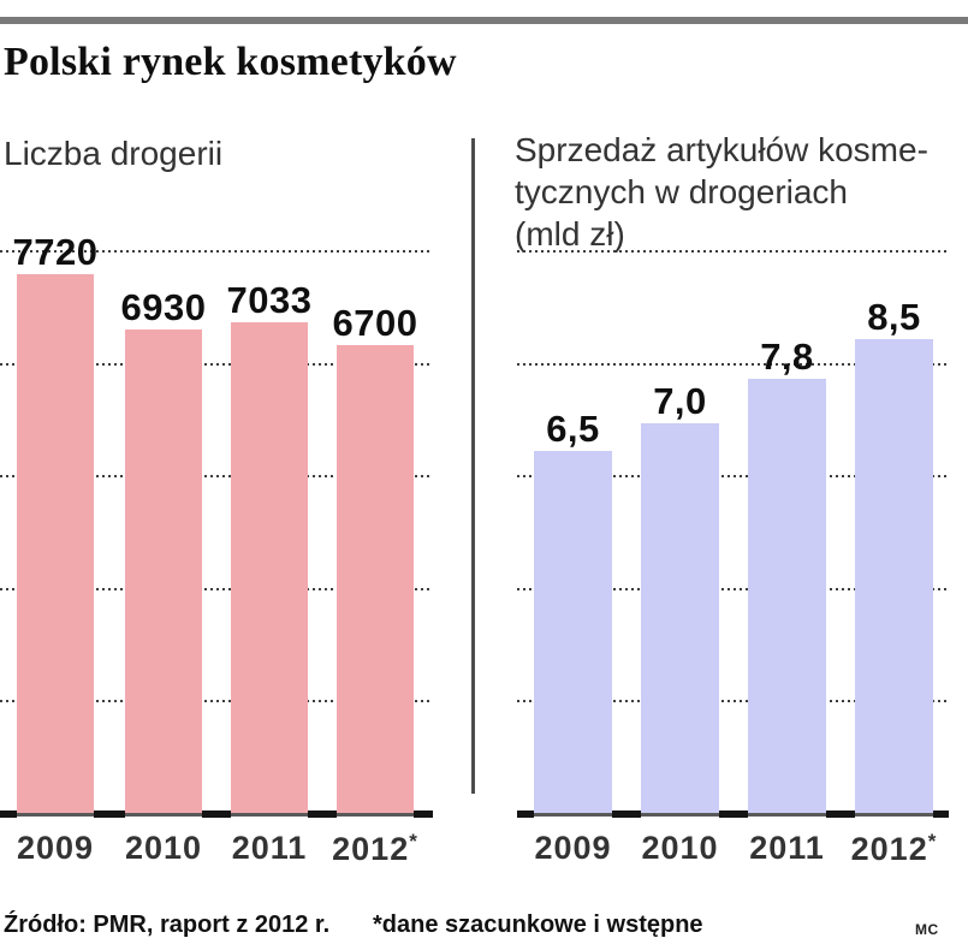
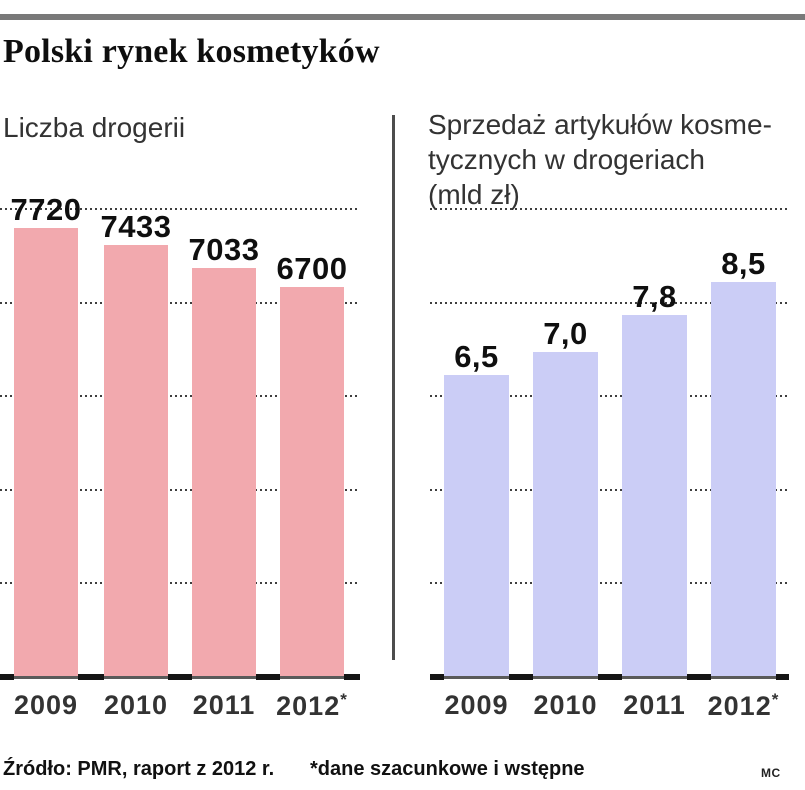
Liczba drogerii/2010: 6930 -> 7433
